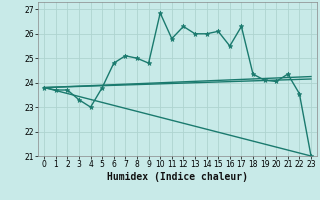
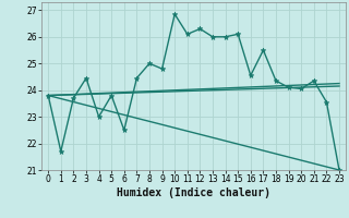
1: 23.70 -> 21.70
3: 23.30 -> 24.45
6: 24.80 -> 22.50
7: 25.10 -> 24.45
11: 25.80 -> 26.10
16: 25.50 -> 24.55
17: 26.30 -> 25.50
